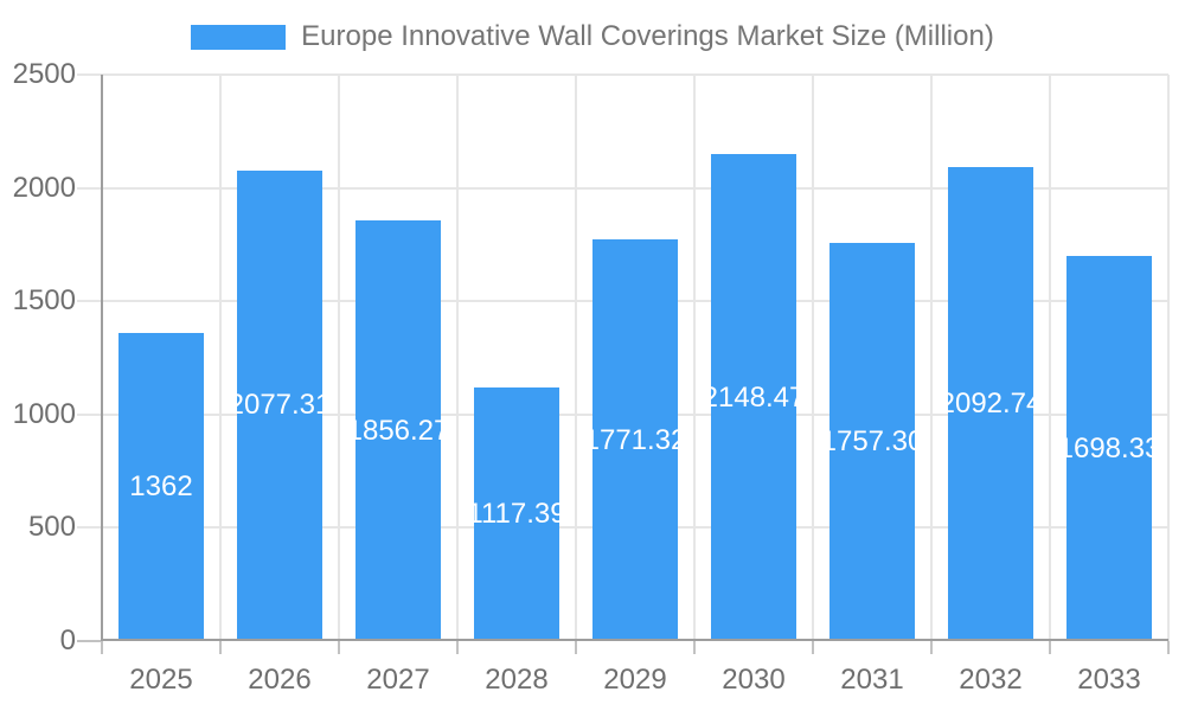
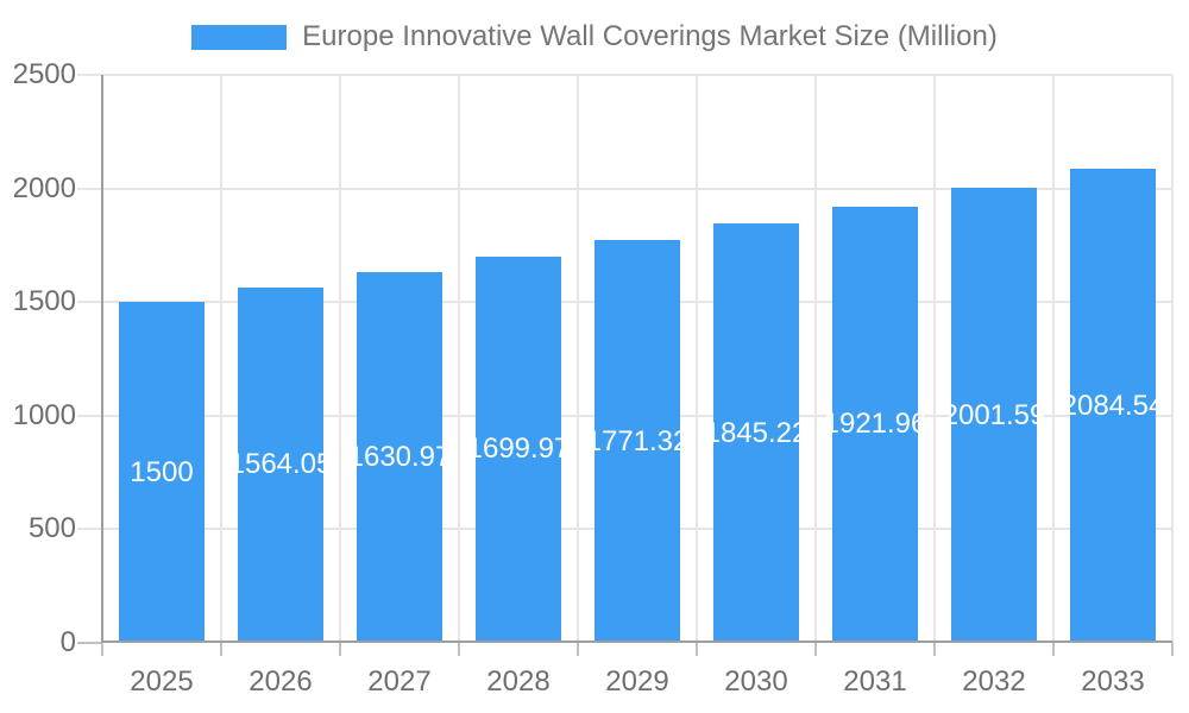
2025: 1362 -> 1500
2026: 2077.31 -> 1564.05
2027: 1856.27 -> 1630.97
2028: 1117.39 -> 1699.97
2030: 2148.47 -> 1845.22
2031: 1757.30 -> 1921.96
2032: 2092.74 -> 2001.59
2033: 1698.33 -> 2084.54
